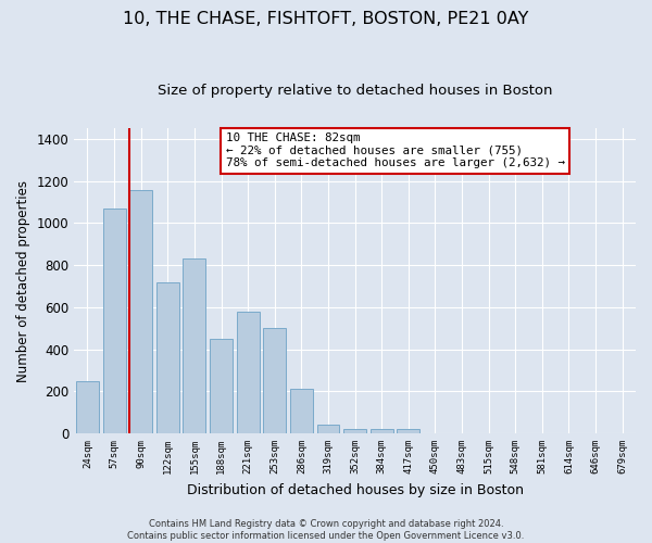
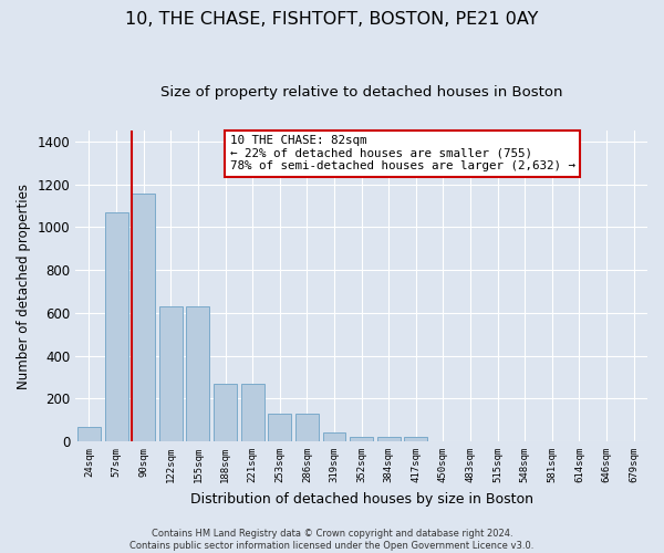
24sqm: 250 -> 60
122sqm: 720 -> 630
155sqm: 830 -> 630
188sqm: 450 -> 270
221sqm: 580 -> 270
253sqm: 500 -> 130
286sqm: 210 -> 130
